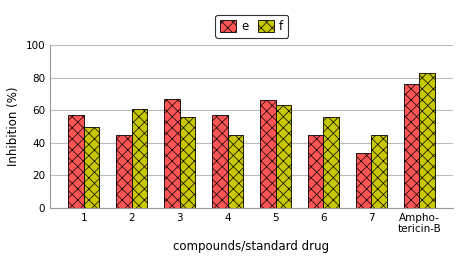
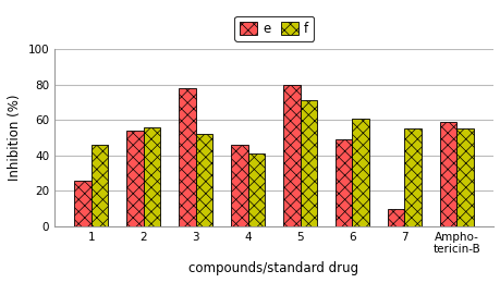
e/1: 57 -> 26
f/1: 50 -> 46
e/2: 45 -> 54
f/2: 61 -> 56
e/3: 67 -> 78
f/3: 56 -> 52
e/4: 57 -> 46
f/4: 45 -> 41
e/5: 66 -> 80
f/5: 63 -> 71
e/6: 45 -> 49
f/6: 56 -> 61
e/7: 34 -> 10
f/7: 45 -> 55
e/Ampho- tericin-B: 76 -> 59
f/Ampho- tericin-B: 83 -> 55
